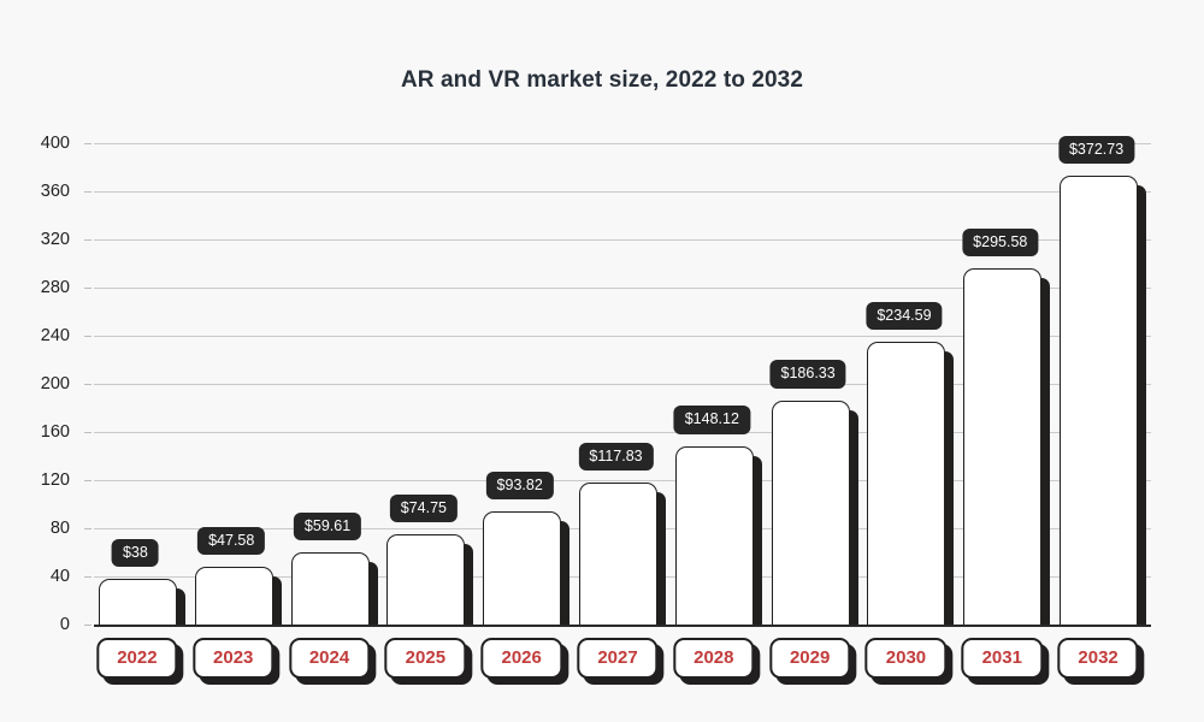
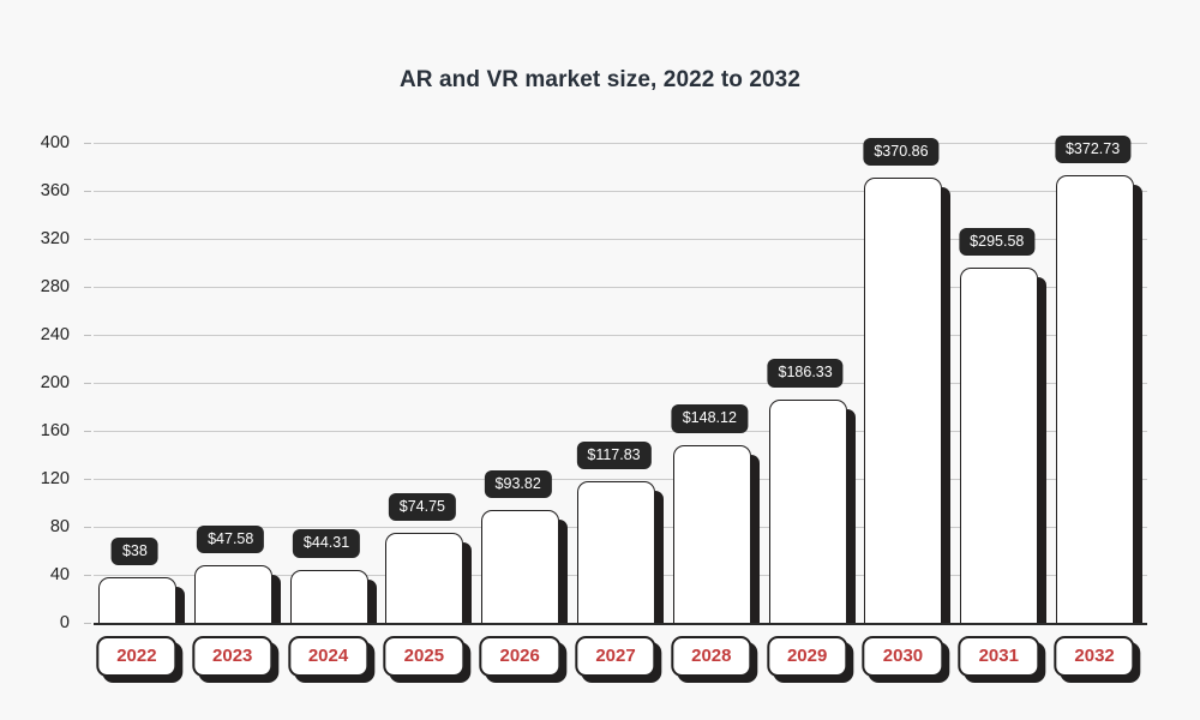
2024: $59.61 -> $44.31
2030: $234.59 -> $370.86
